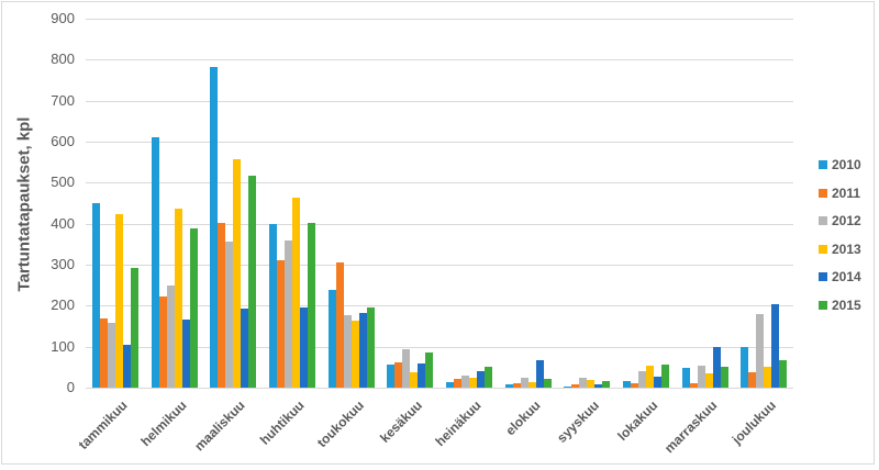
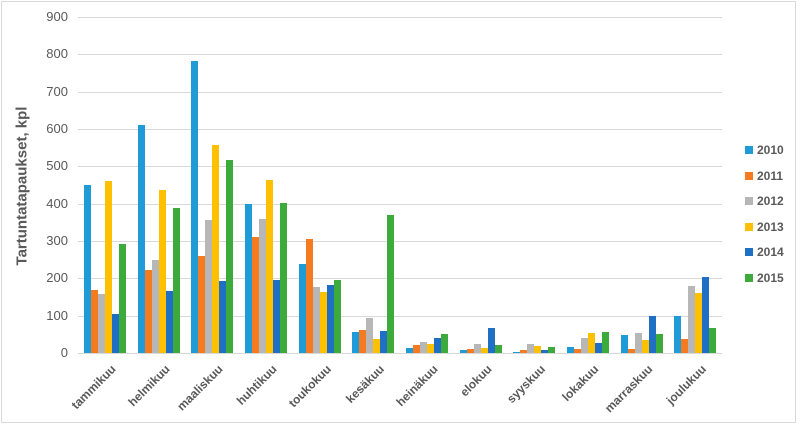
2013/tammikuu: 420 -> 460
2011/maaliskuu: 400 -> 260
2015/kesäkuu: 80 -> 370
2013/joulukuu: 50 -> 160
